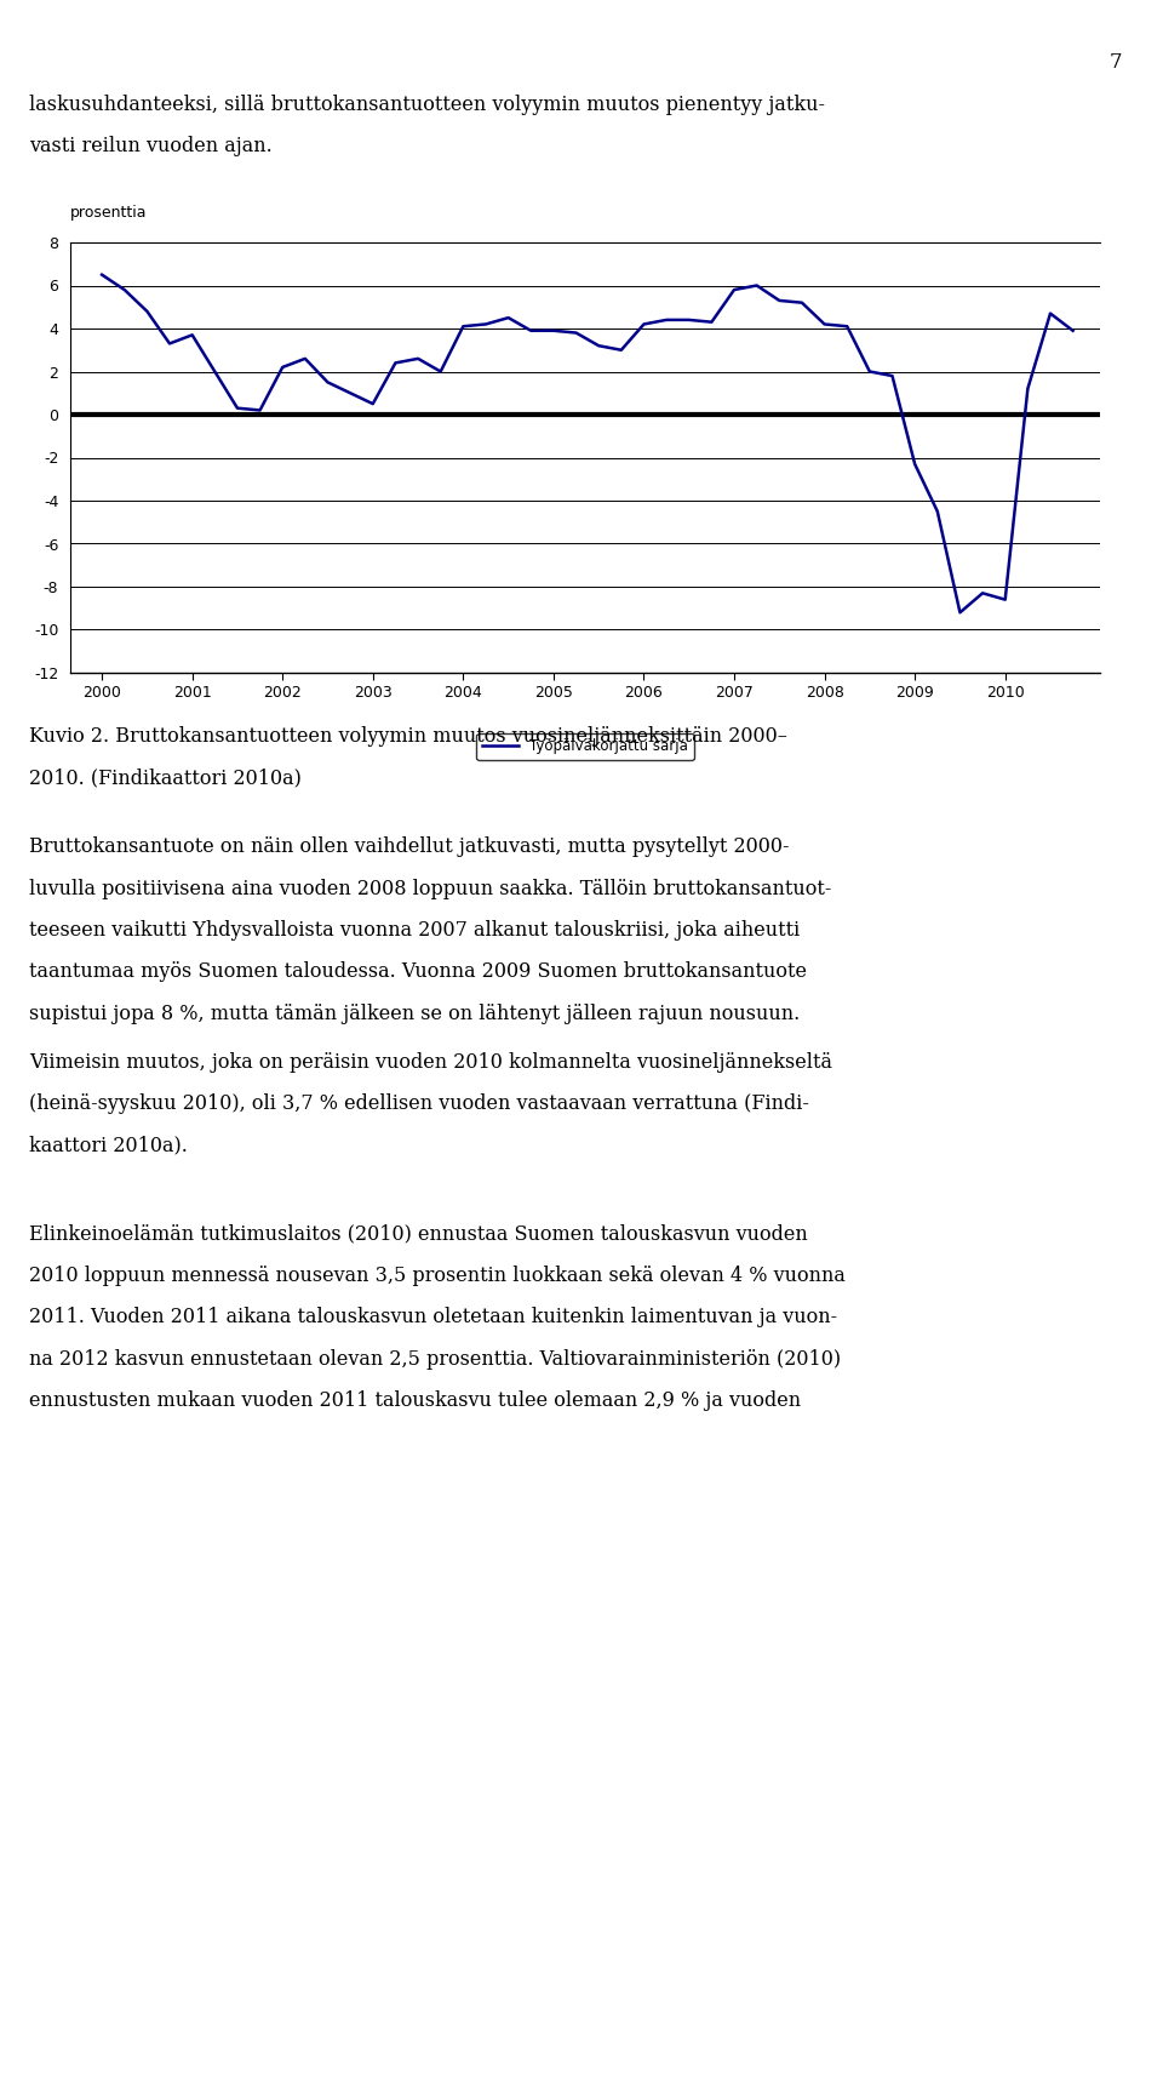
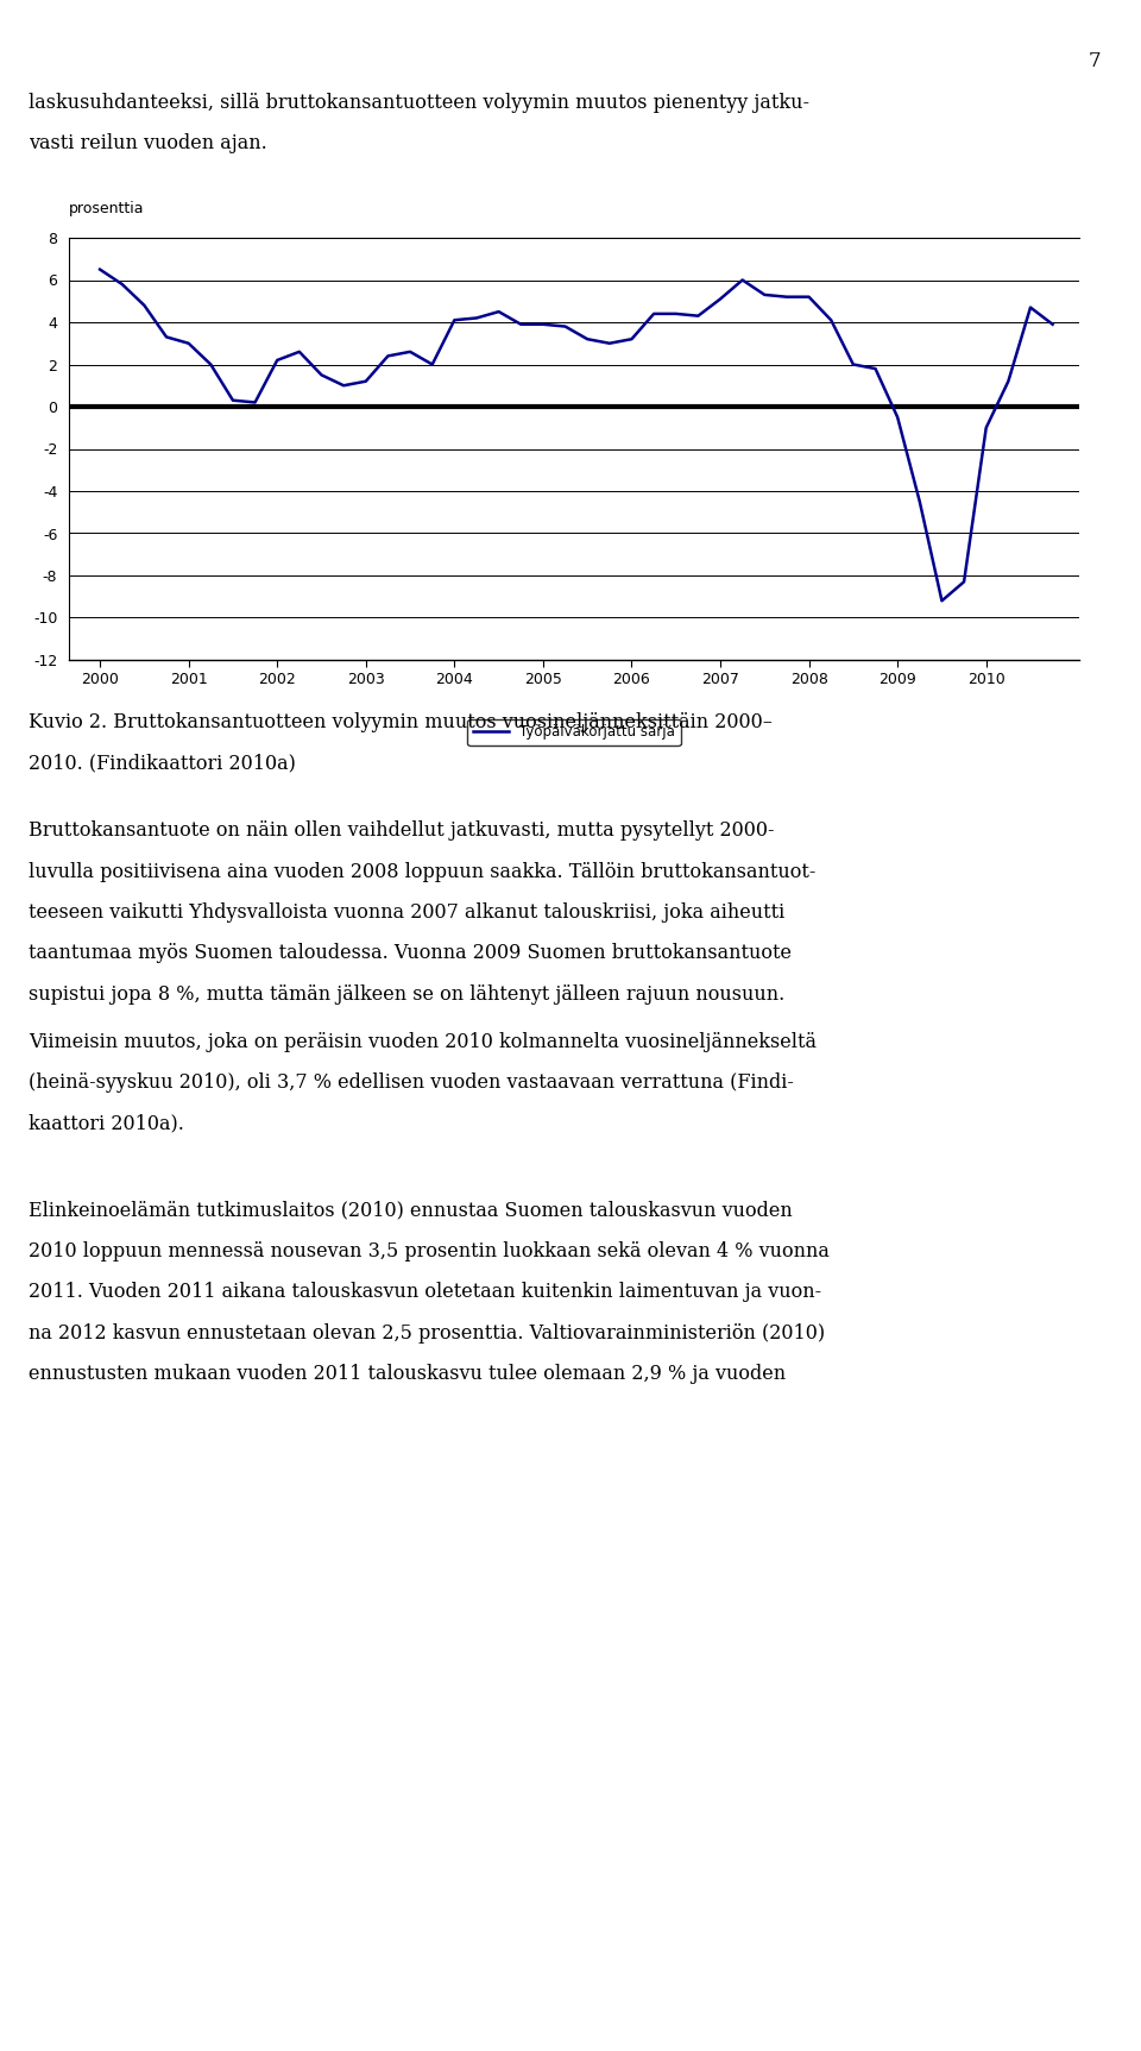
2001: 3.7 -> 3.0
2003: 0.5 -> 1.2
2006: 4.2 -> 3.2
2007: 5.8 -> 5.1
2008: 4.2 -> 5.2
2009: -2.3 -> -0.5
2010: -8.6 -> -1.0
